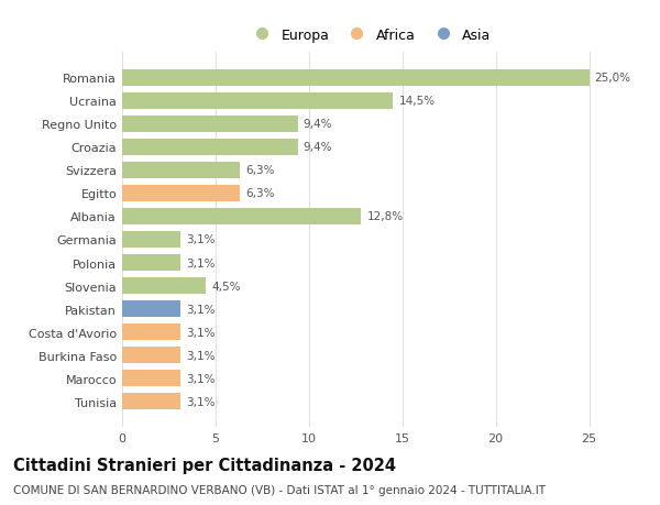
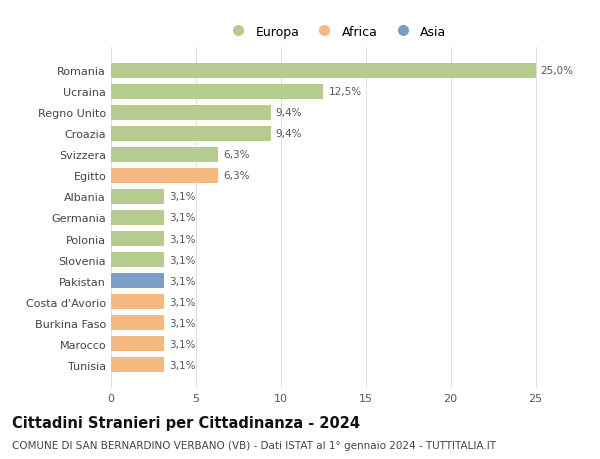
Ucraina: 14,5% -> 12,5%
Albania: 12,8% -> 3,1%
Slovenia: 4,5% -> 3,1%
